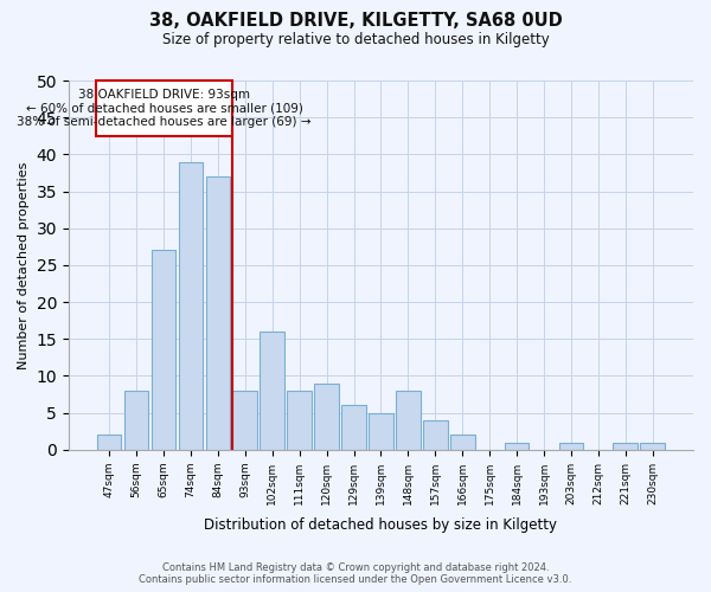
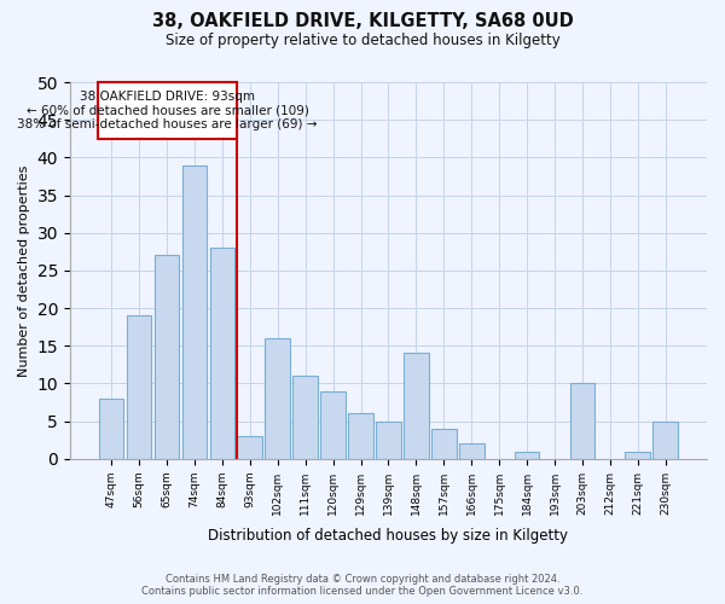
47sqm: 2 -> 8
56sqm: 8 -> 19
84sqm: 37 -> 28
93sqm: 8 -> 3
111sqm: 8 -> 11
148sqm: 8 -> 14
203sqm: 1 -> 10
230sqm: 1 -> 5
